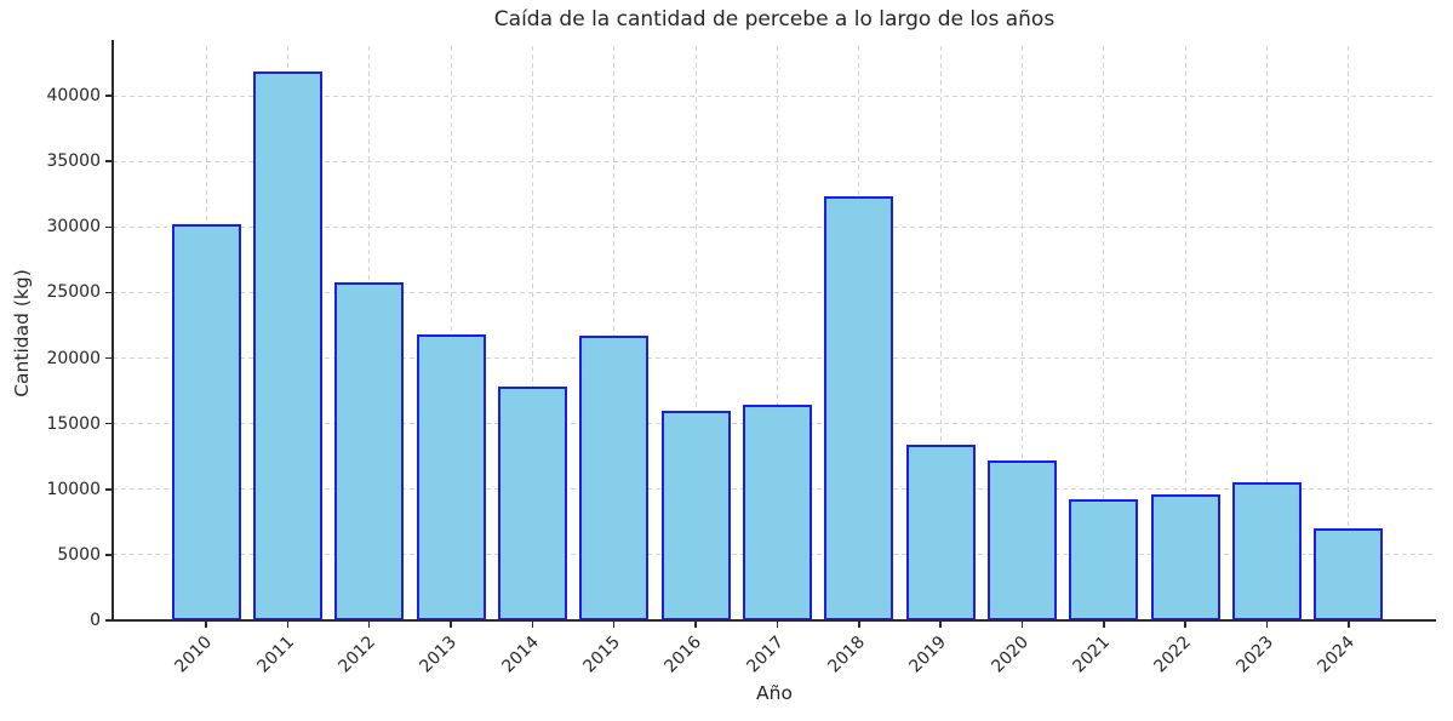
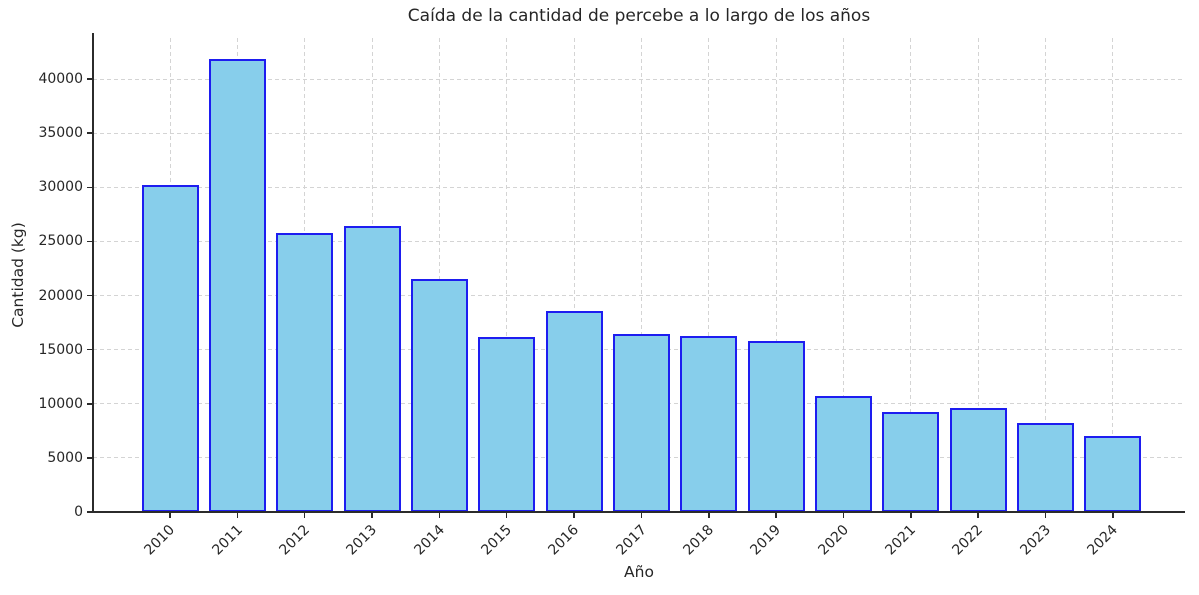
2013: 21800 -> 26400
2014: 17800 -> 21500
2015: 21700 -> 16200
2016: 16000 -> 18600
2018: 32300 -> 16300
2019: 13400 -> 15800
2020: 12200 -> 10700
2023: 10500 -> 8300
